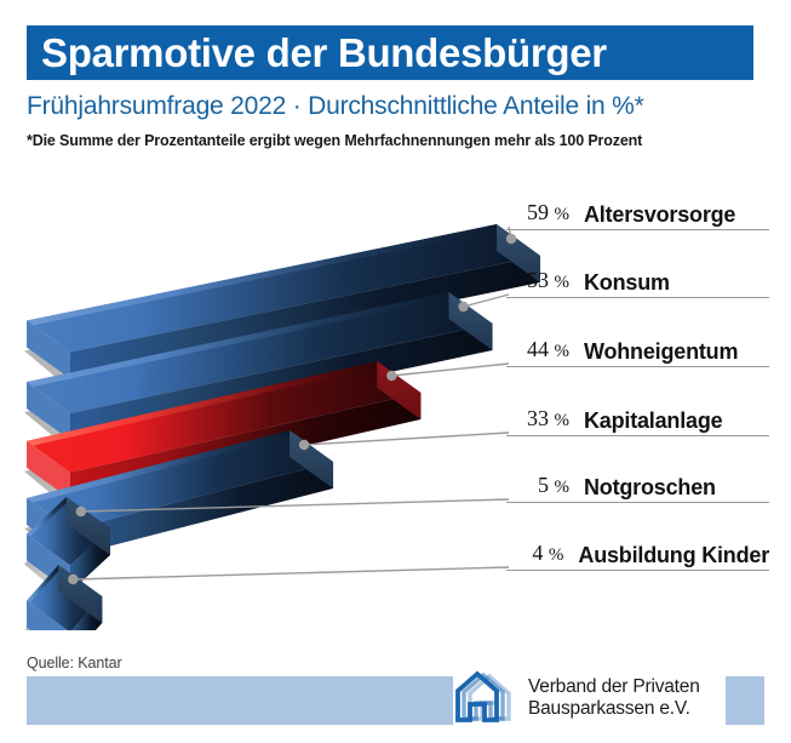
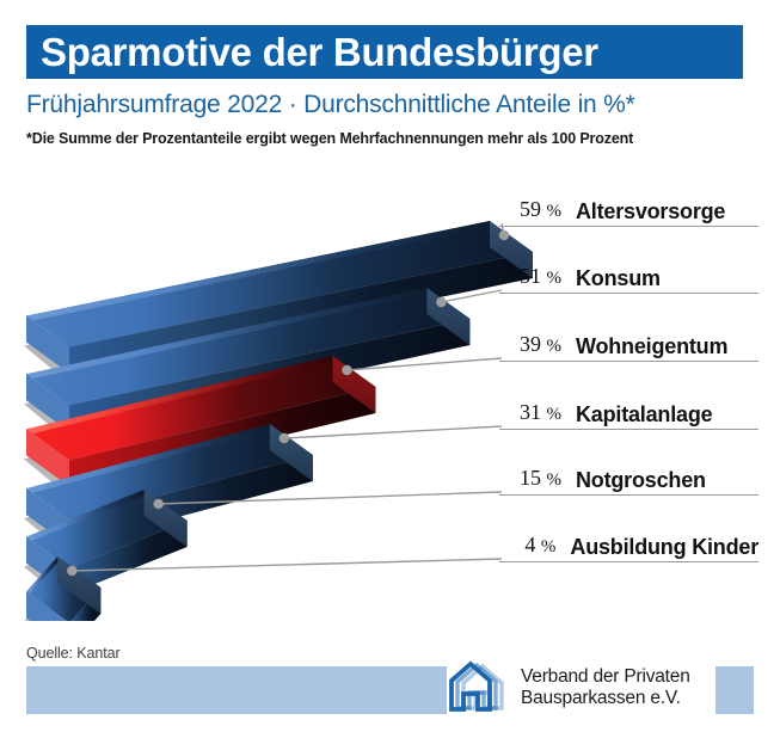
Konsum: 53 -> 51
Wohneigentum: 44 -> 39
Kapitalanlage: 33 -> 31
Notgroschen: 5 -> 15
